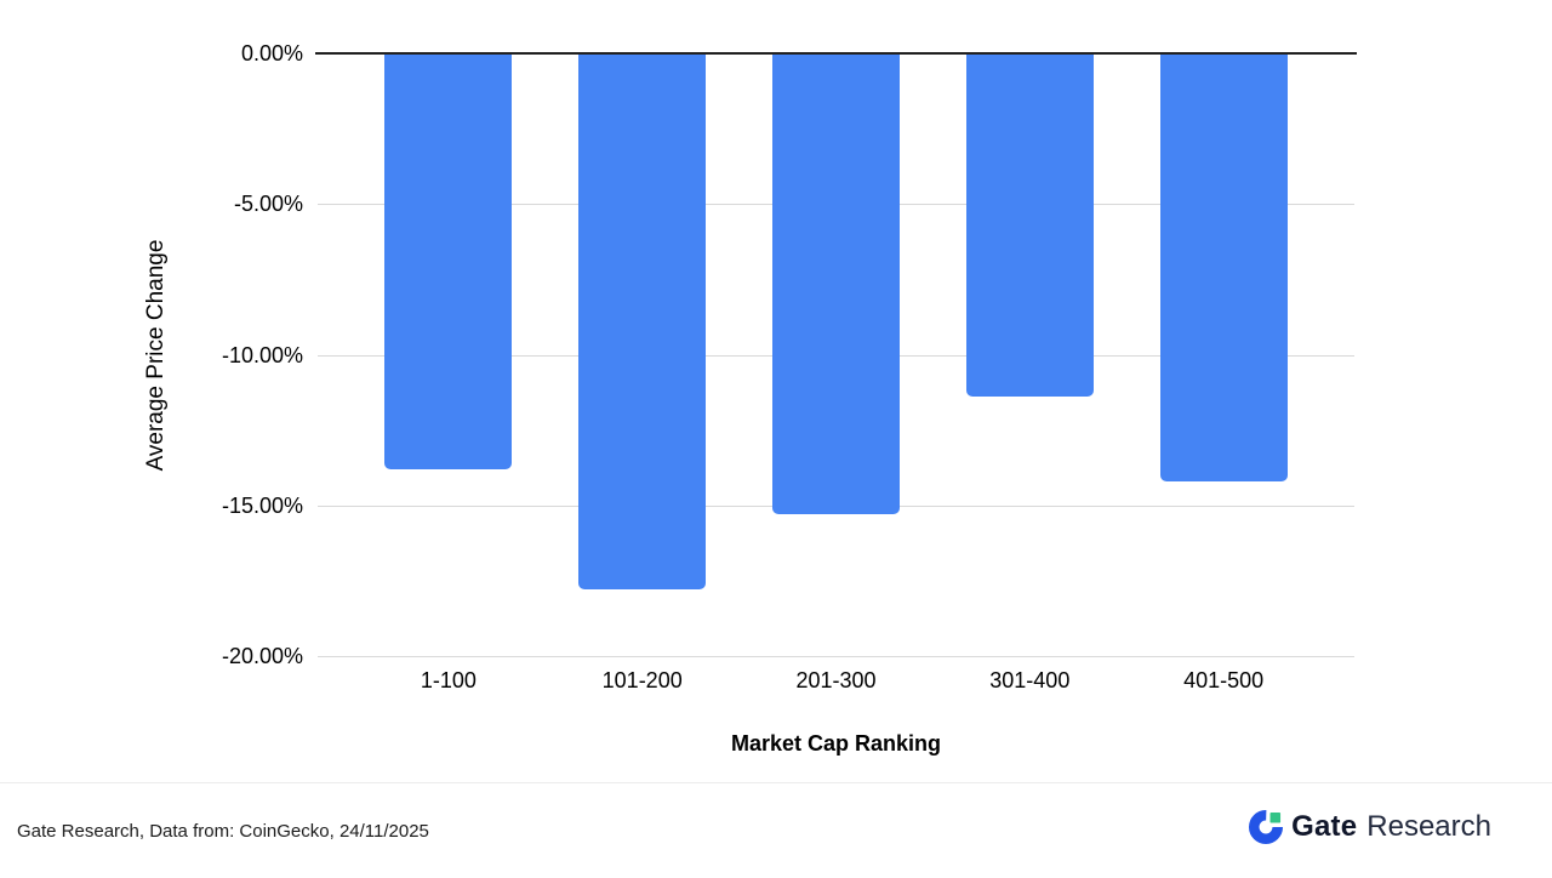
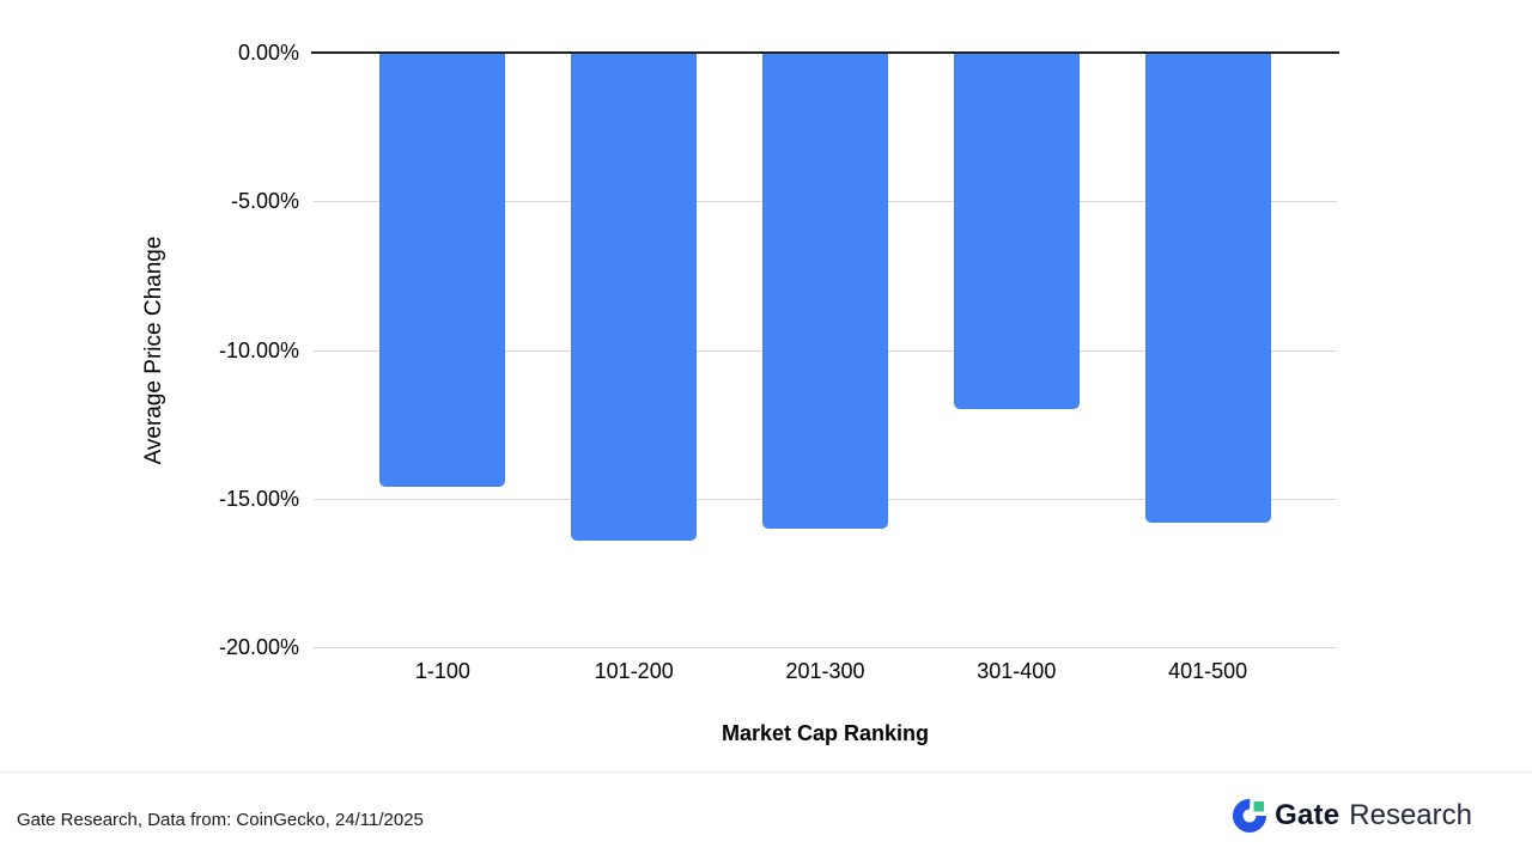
1-100: -13.8% -> -14.6%
101-200: -17.8% -> -16.4%
201-300: -15.3% -> -16.0%
301-400: -11.4% -> -12.0%
401-500: -14.2% -> -15.8%
